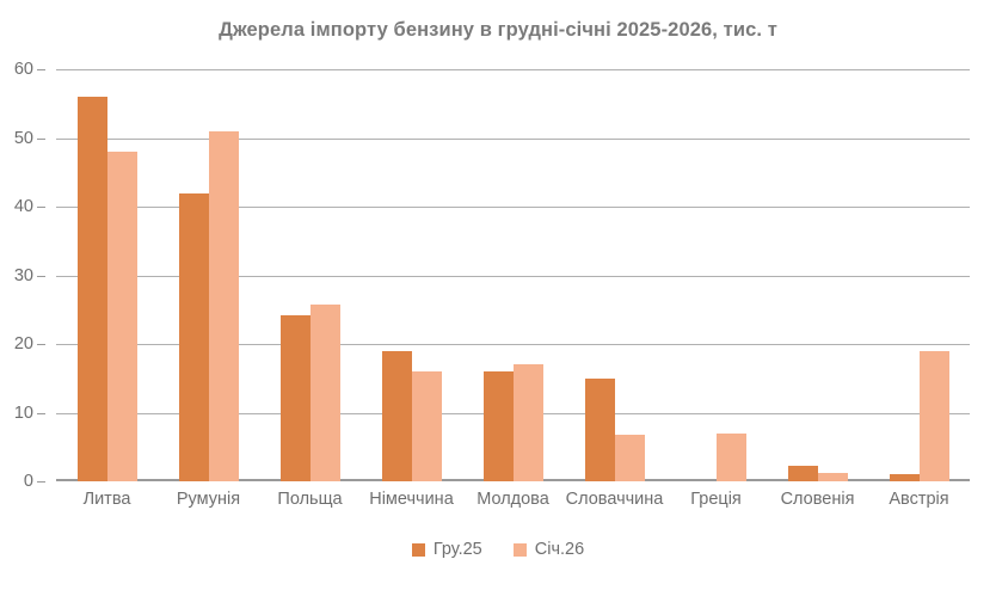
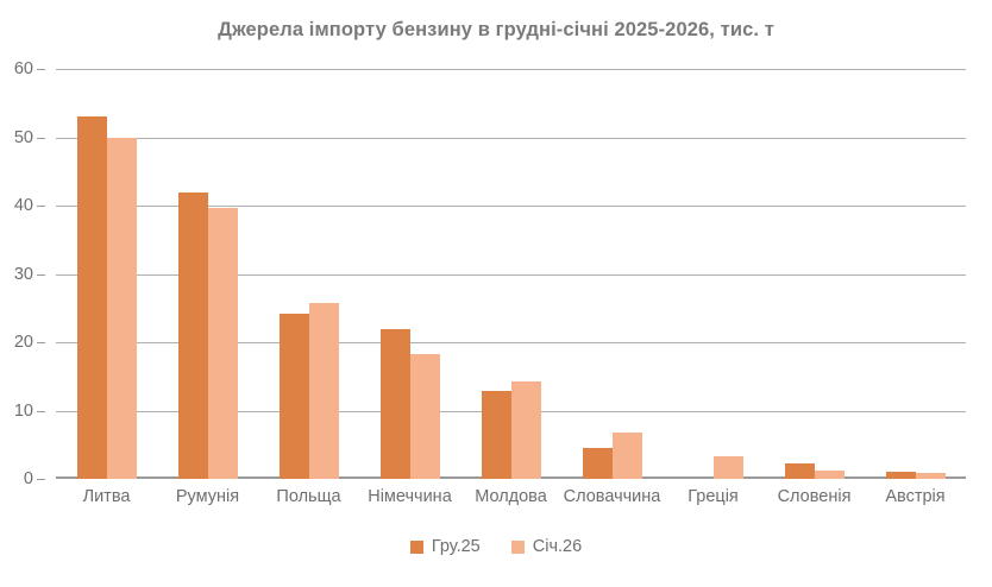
Гру.25/Литва: 56 -> 53
Січ.26/Литва: 48 -> 50
Січ.26/Румунія: 51 -> 40
Гру.25/Німеччина: 19 -> 22
Січ.26/Німеччина: 16 -> 18
Гру.25/Молдова: 16 -> 13
Січ.26/Молдова: 17 -> 14
Гру.25/Словаччина: 15 -> 5
Січ.26/Греція: 7 -> 3
Січ.26/Австрія: 19 -> 1
